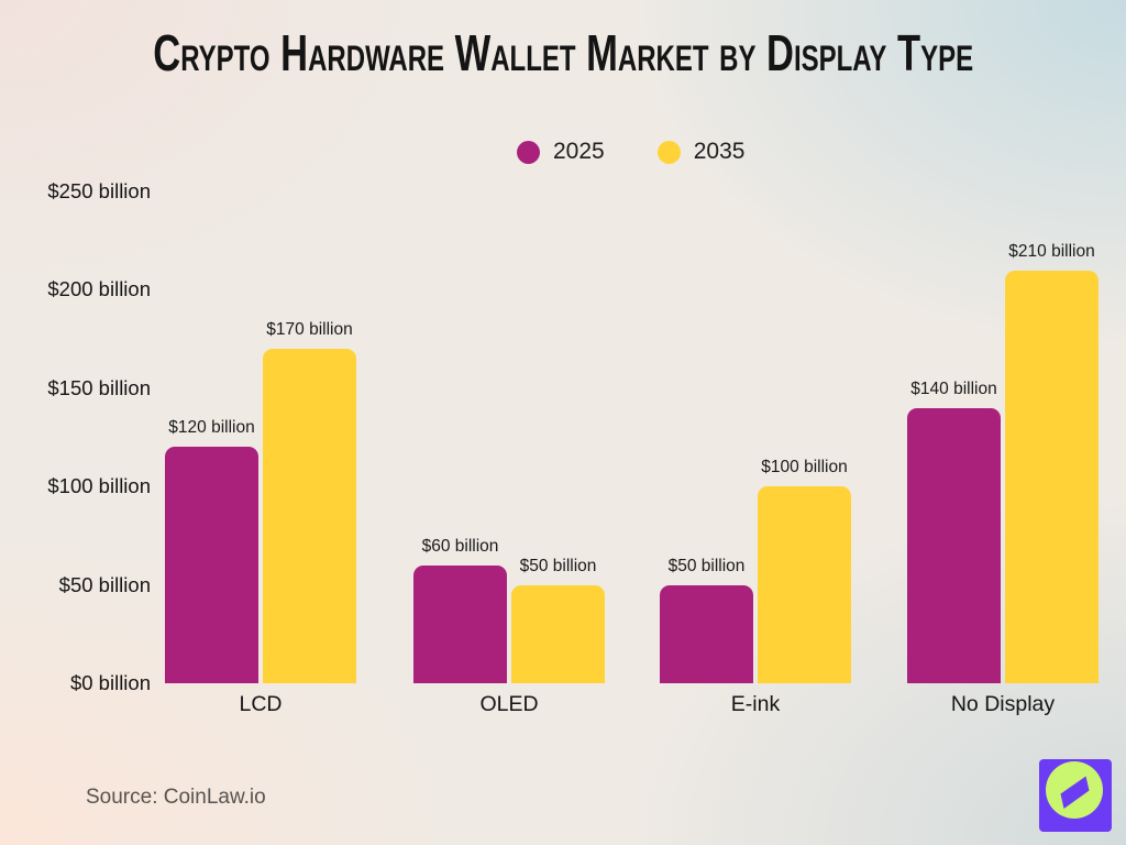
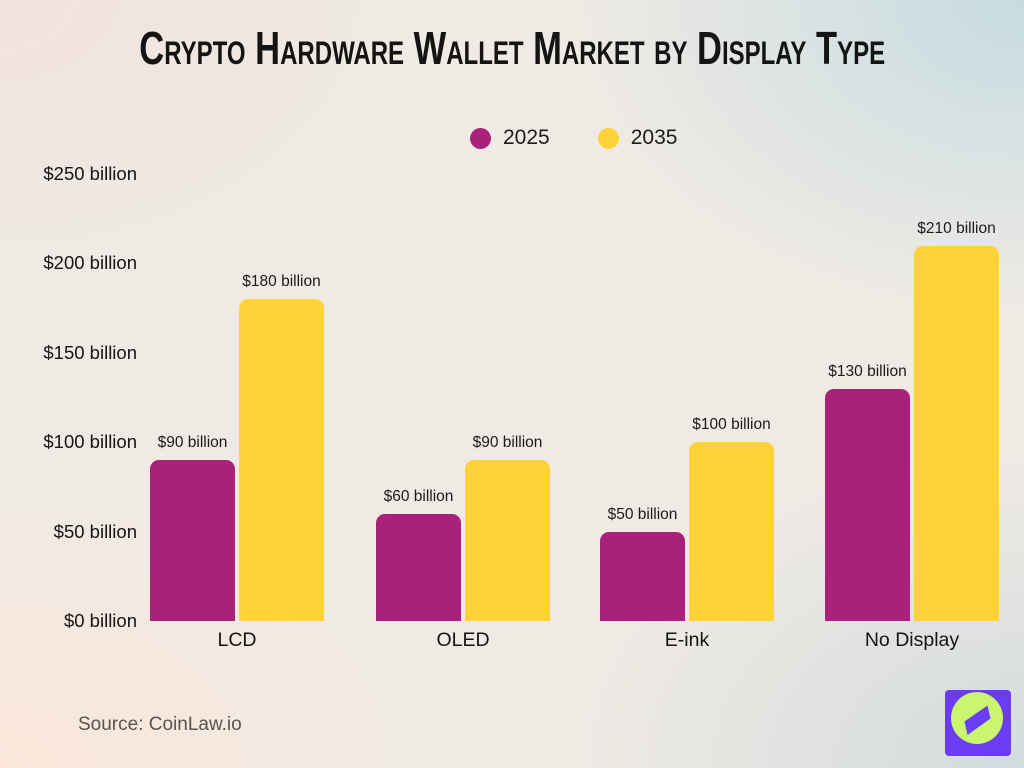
2025/LCD: $120 -> $90
2035/LCD: $170 -> $180
2035/OLED: $50 -> $90
2025/No Display: $140 -> $130
